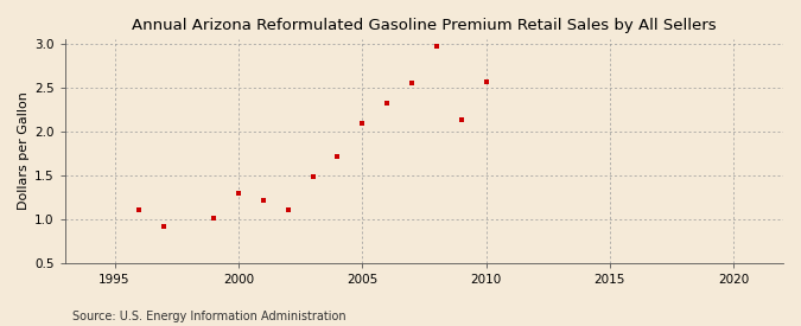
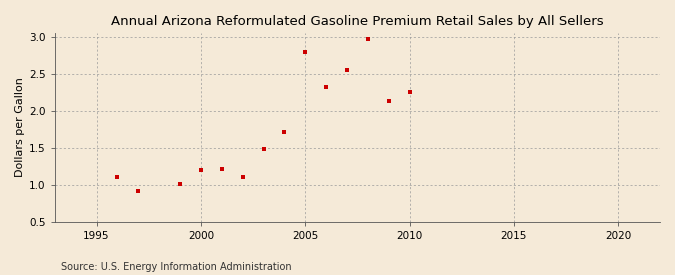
2000: 1.30 -> 1.20
2005: 2.09 -> 2.80
2010: 2.57 -> 2.26
